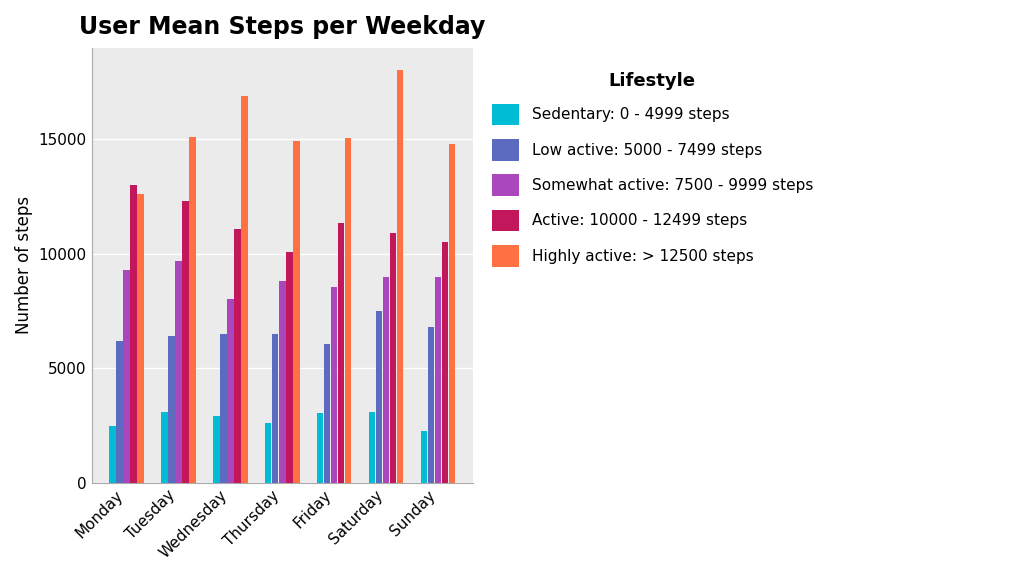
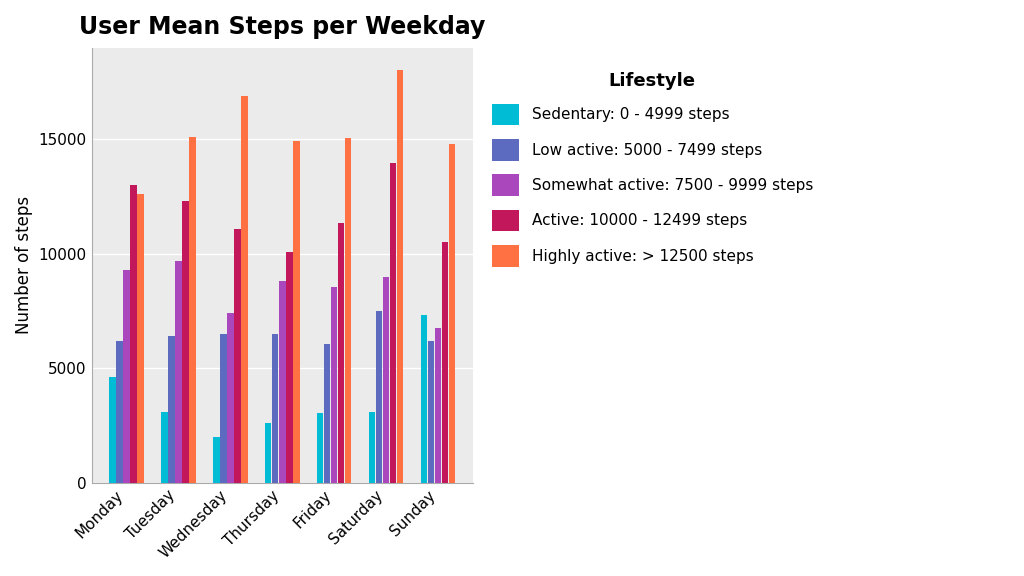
Sedentary: 0 - 4999 steps/Monday: 2500 -> 4600
Sedentary: 0 - 4999 steps/Wednesday: 2900 -> 2000
Somewhat active: 7500 - 9999 steps/Wednesday: 8050 -> 7400
Active: 10000 - 12499 steps/Saturday: 10900 -> 13950
Sedentary: 0 - 4999 steps/Sunday: 2250 -> 7350
Low active: 5000 - 7499 steps/Sunday: 6800 -> 6200
Somewhat active: 7500 - 9999 steps/Sunday: 9000 -> 6750
